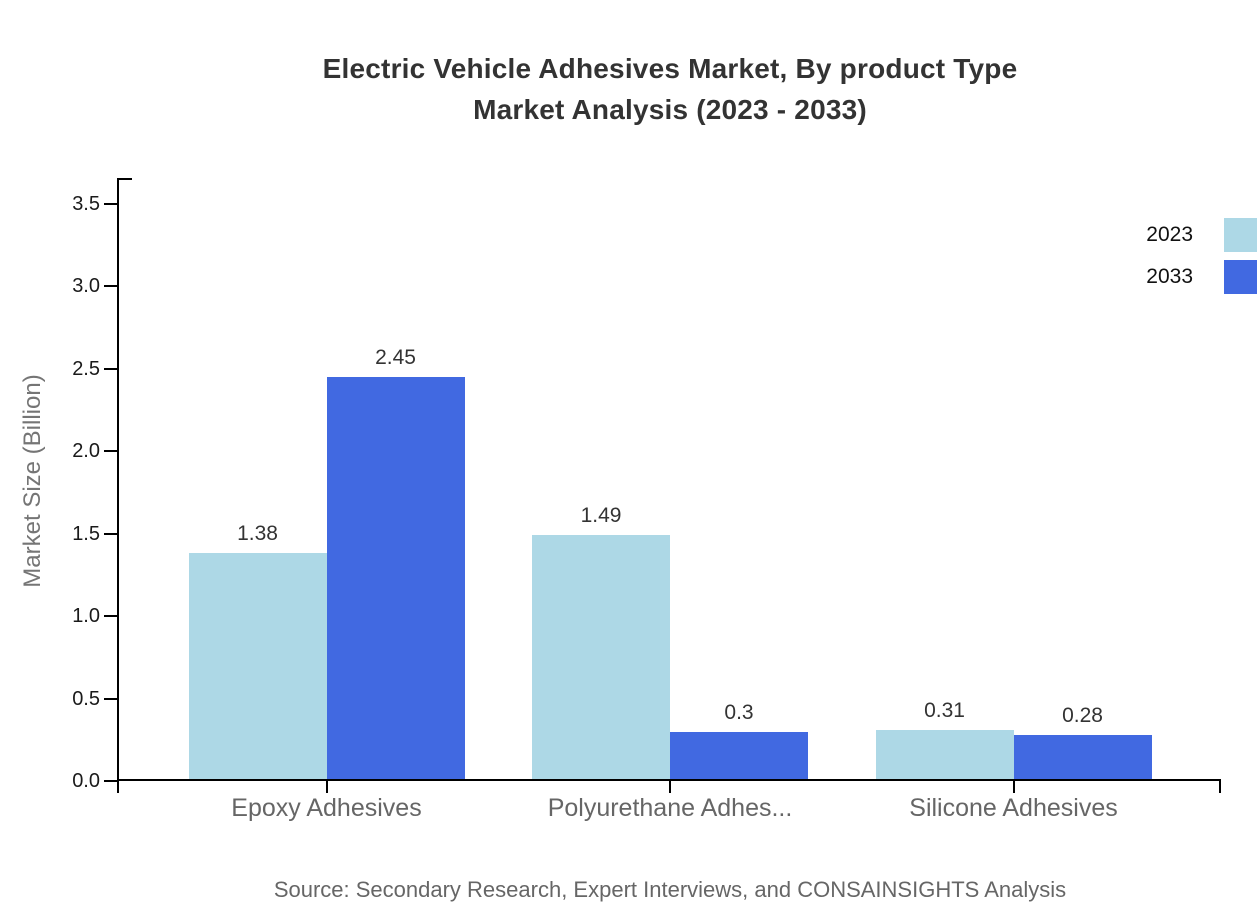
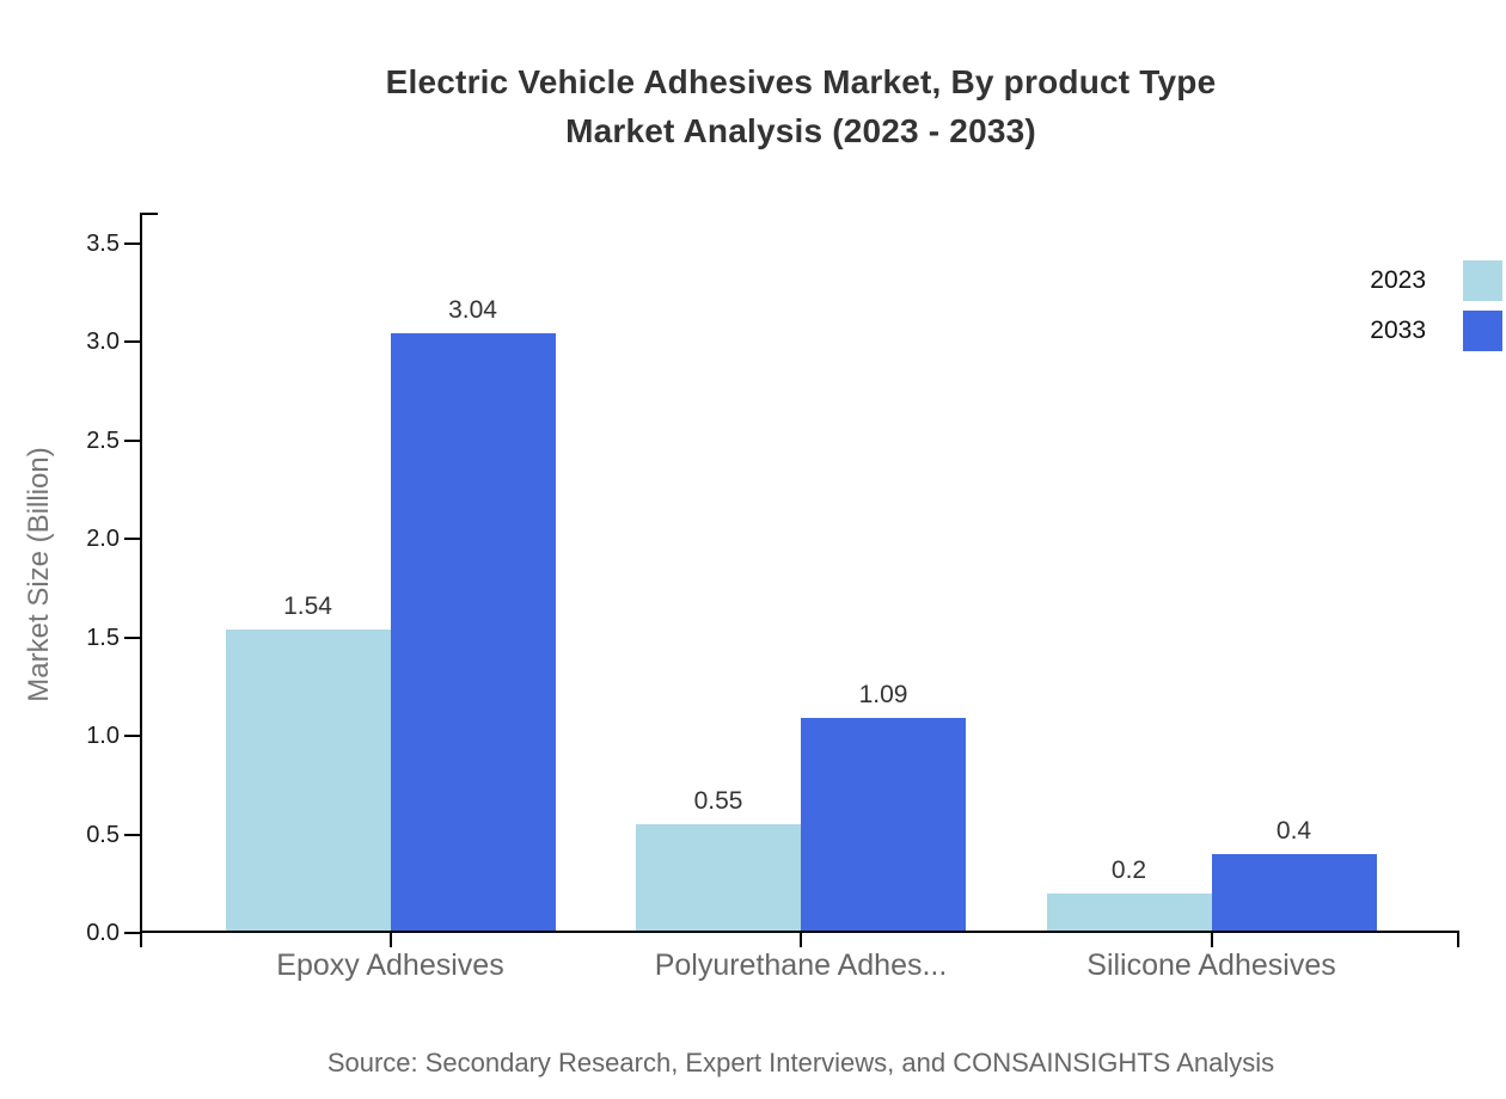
2023/Epoxy Adhesives: 1.38 -> 1.54
2033/Epoxy Adhesives: 2.45 -> 3.04
2023/Polyurethane Adhes...: 1.49 -> 0.55
2033/Polyurethane Adhes...: 0.3 -> 1.09
2023/Silicone Adhesives: 0.31 -> 0.2
2033/Silicone Adhesives: 0.28 -> 0.4
